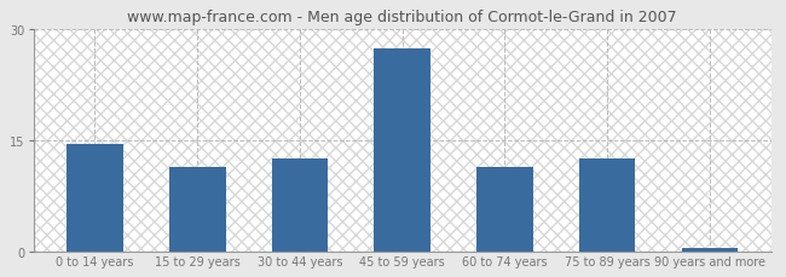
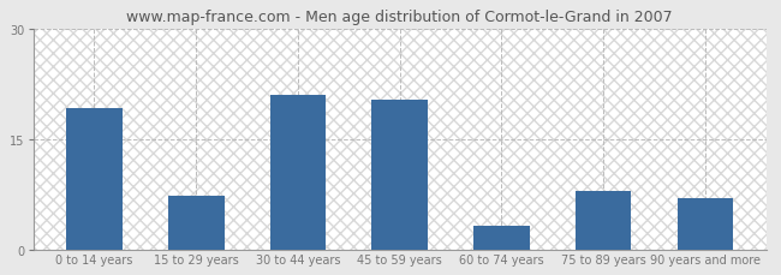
0 to 14 years: 14.5 -> 19.2
15 to 29 years: 11.5 -> 7.4
30 to 44 years: 12.5 -> 21.0
45 to 59 years: 27.5 -> 20.4
60 to 74 years: 11.5 -> 3.2
75 to 89 years: 12.5 -> 8.0
90 years and more: 0.5 -> 7.0
